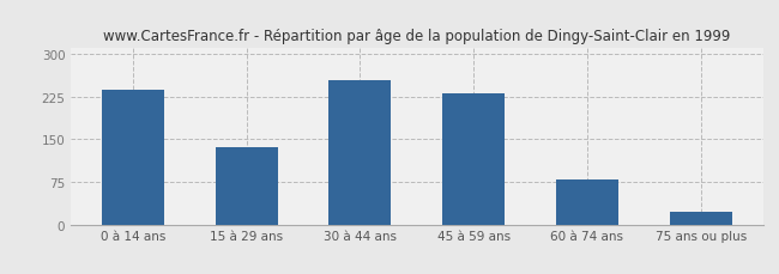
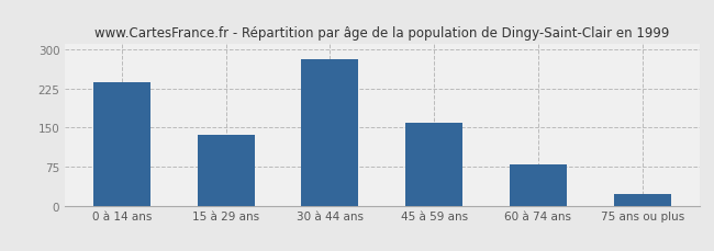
30 à 44 ans: 255 -> 282
45 à 59 ans: 230 -> 160
